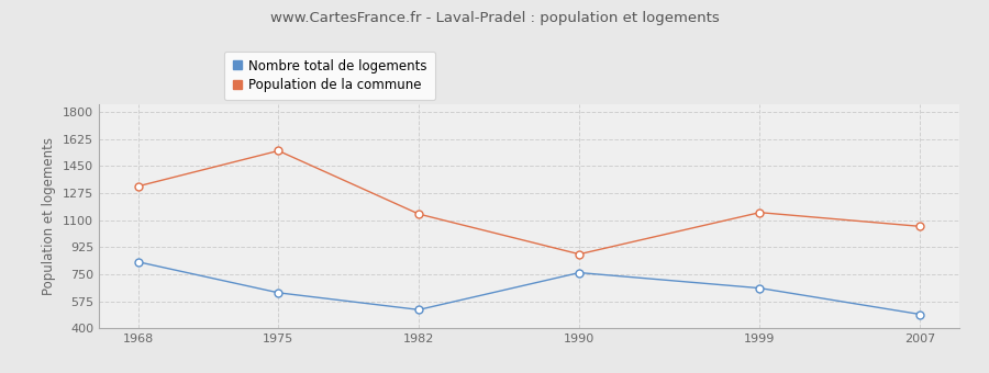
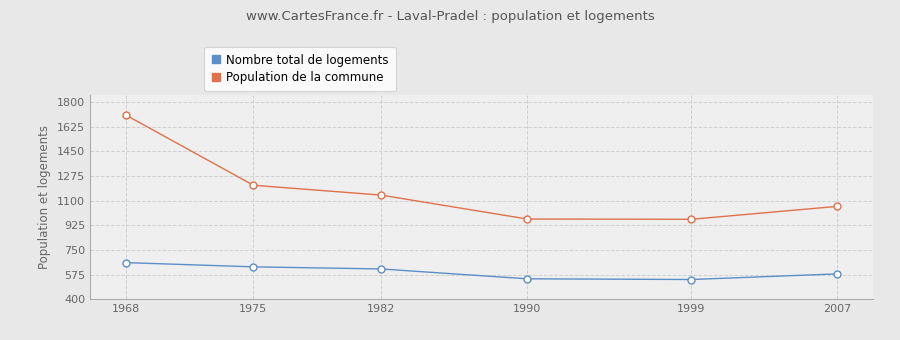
Nombre total de logements/1968: 830 -> 660
Population de la commune/1968: 1320 -> 1710
Population de la commune/1975: 1550 -> 1210
Nombre total de logements/1982: 520 -> 620
Nombre total de logements/1990: 760 -> 540
Population de la commune/1990: 880 -> 970
Nombre total de logements/1999: 660 -> 540
Population de la commune/1999: 1150 -> 970
Nombre total de logements/2007: 490 -> 580
